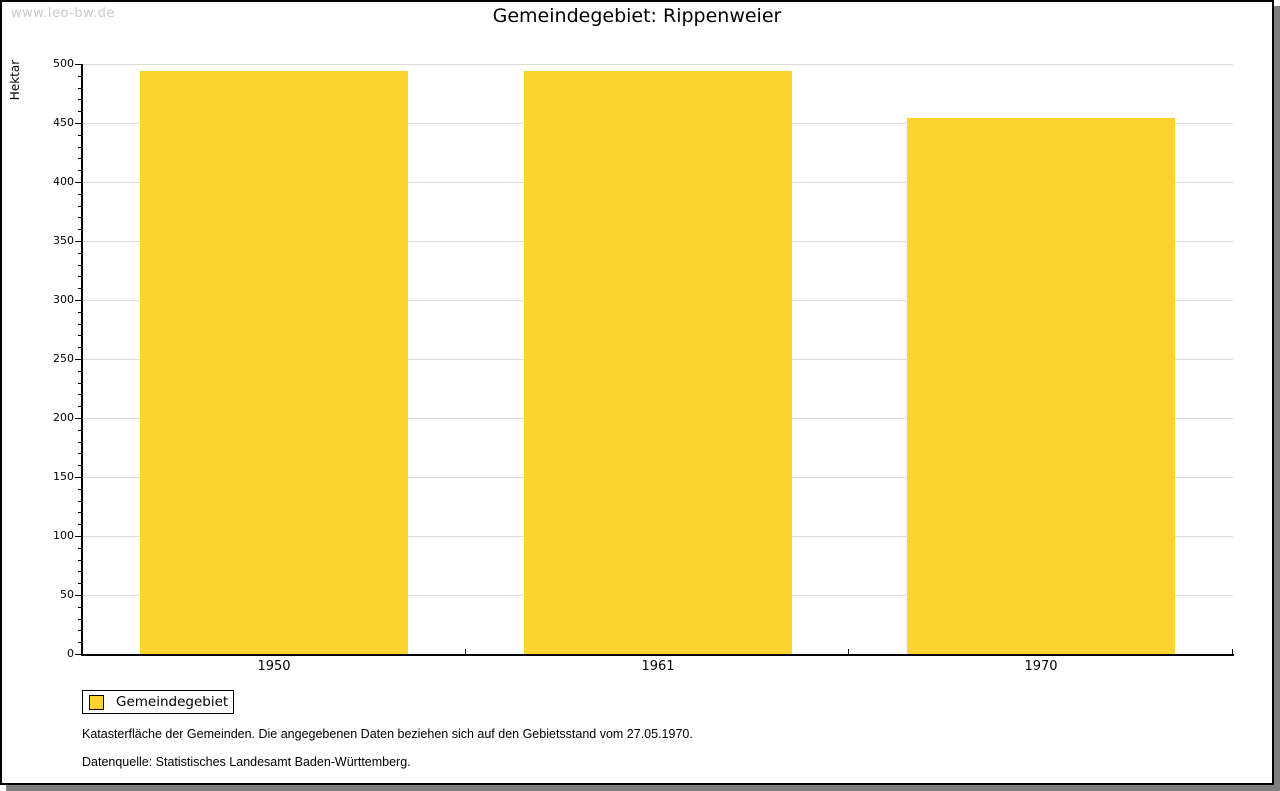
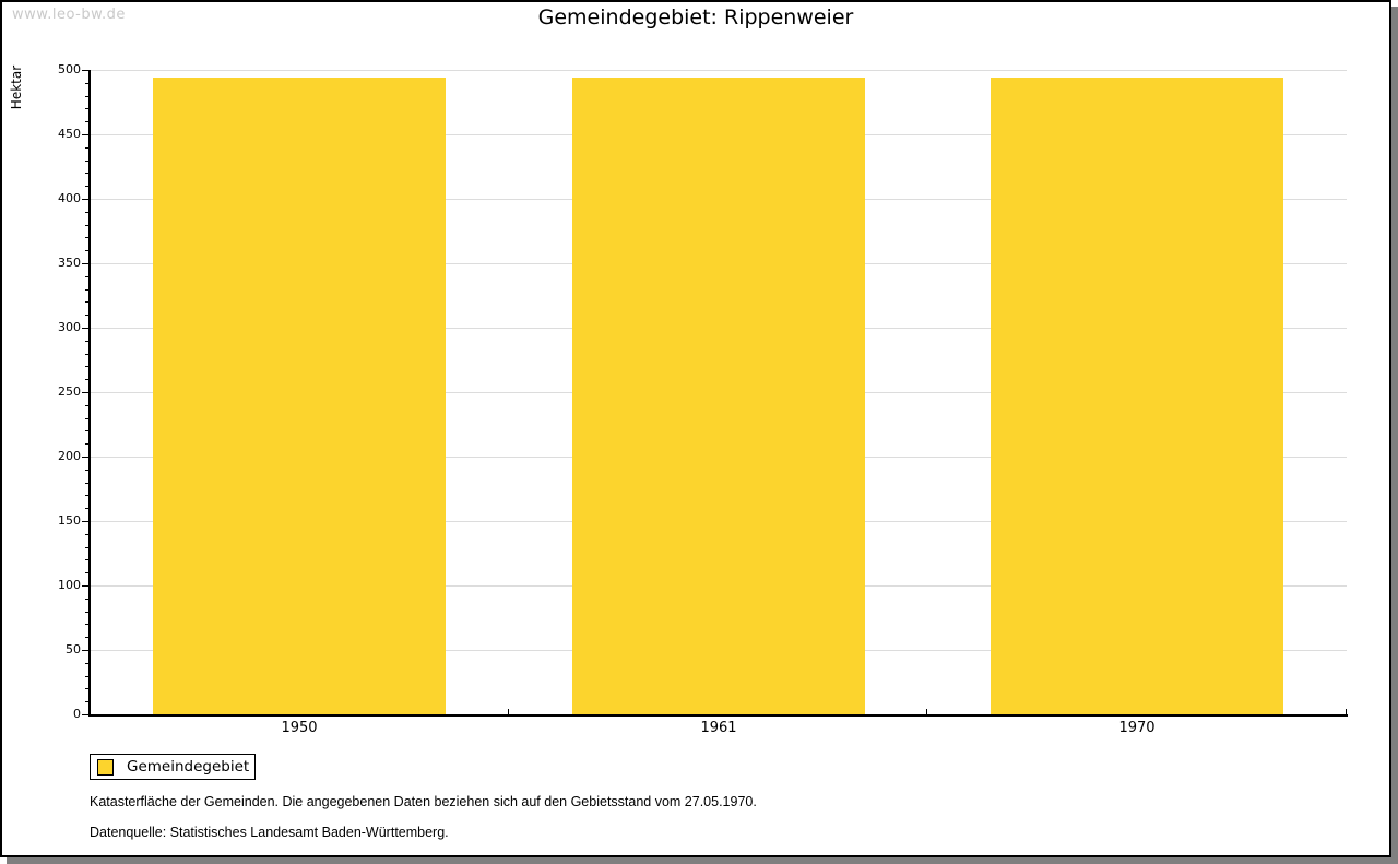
1970: 454 -> 494
